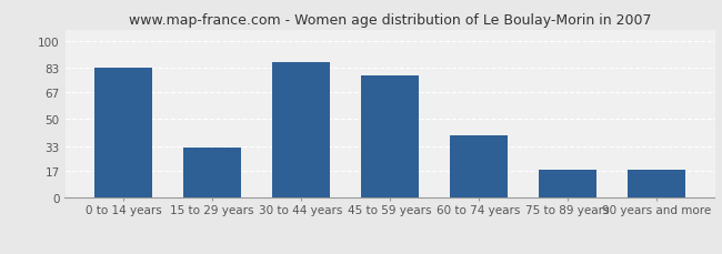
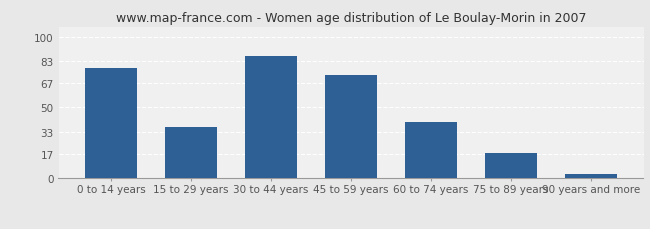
0 to 14 years: 83 -> 78
15 to 29 years: 32 -> 36
45 to 59 years: 78 -> 73
90 years and more: 18 -> 3
